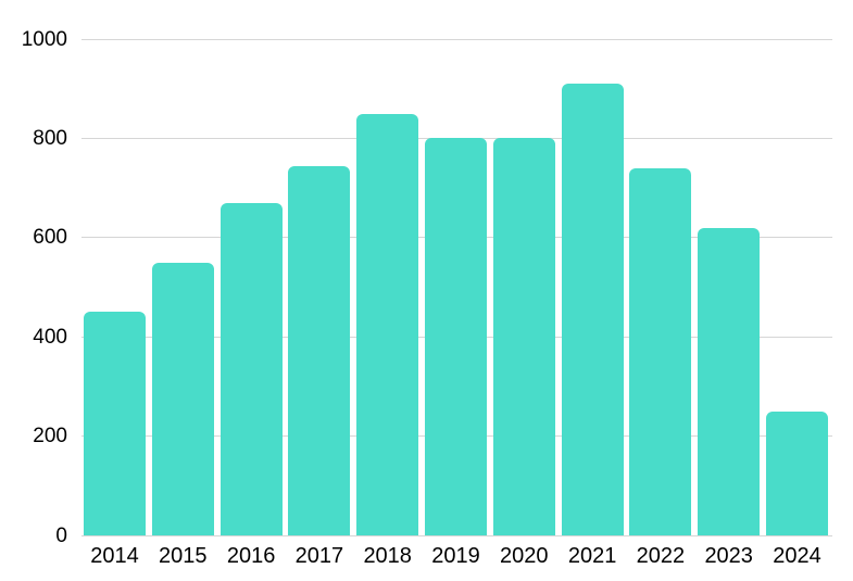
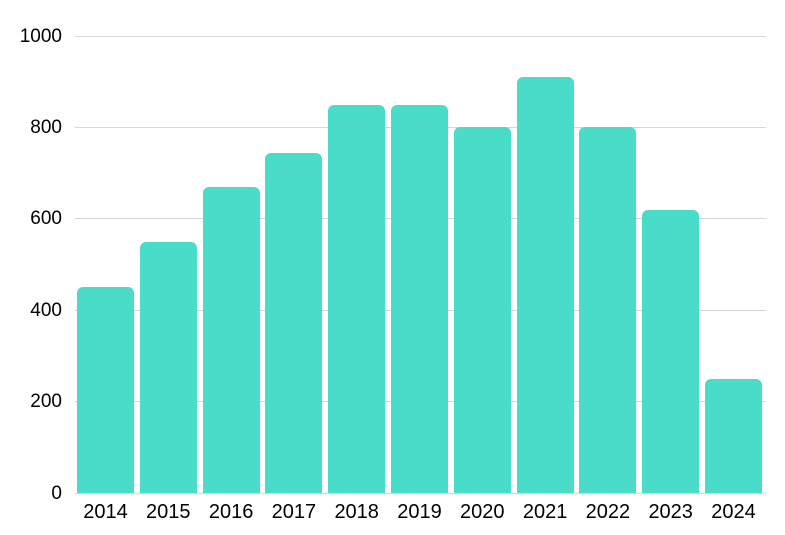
2019: 800 -> 850
2022: 740 -> 800
